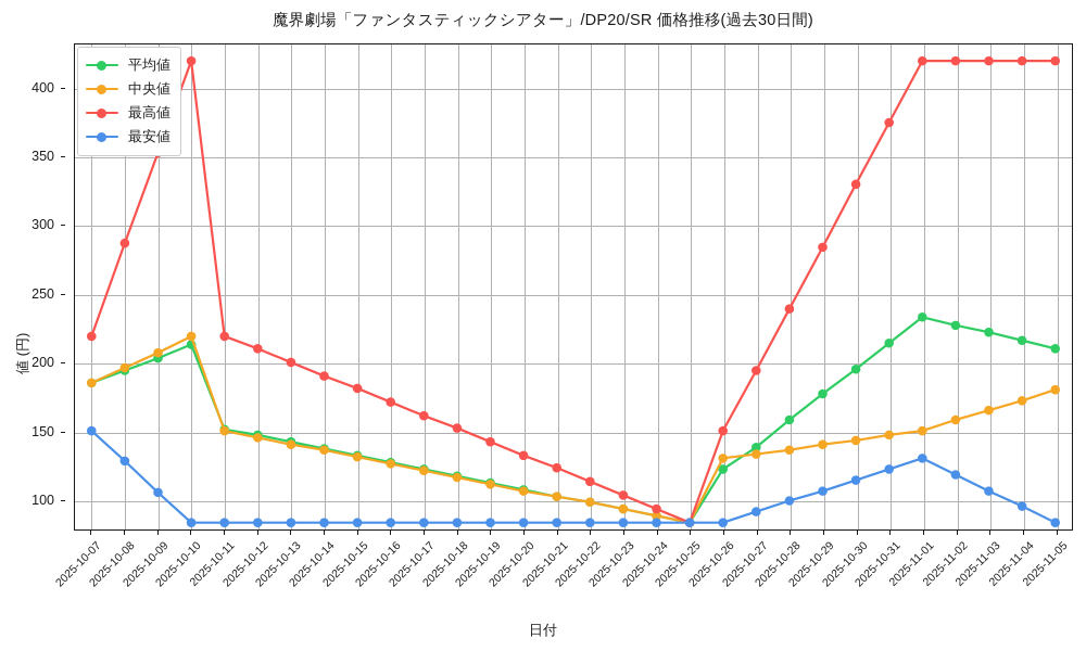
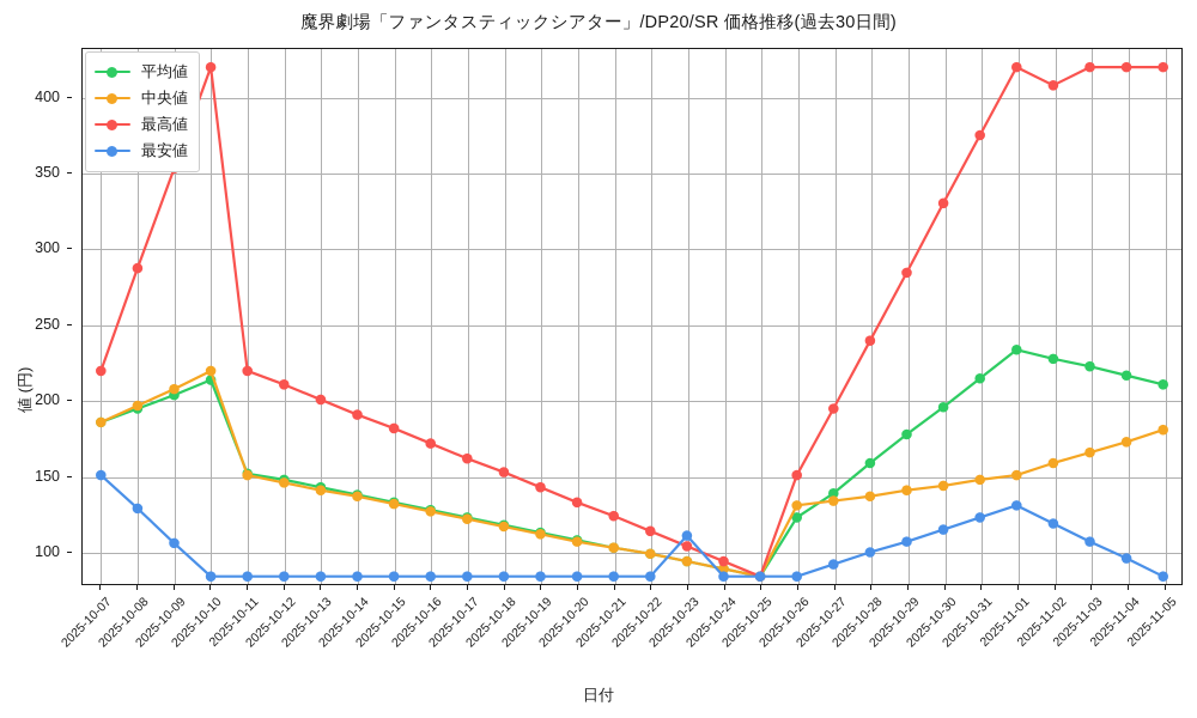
最安値/2025-10-23: 83 -> 110
最高値/2025-11-02: 420 -> 408
